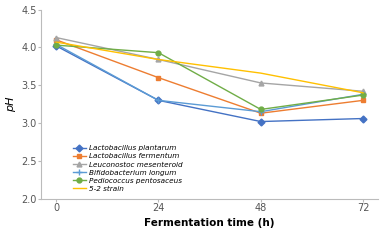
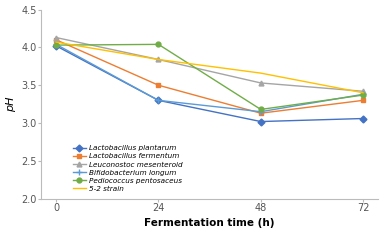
Lactobacillus fermentum/24: 3.60 -> 3.50
Pediococcus pentosaceus/24: 3.93 -> 4.04
